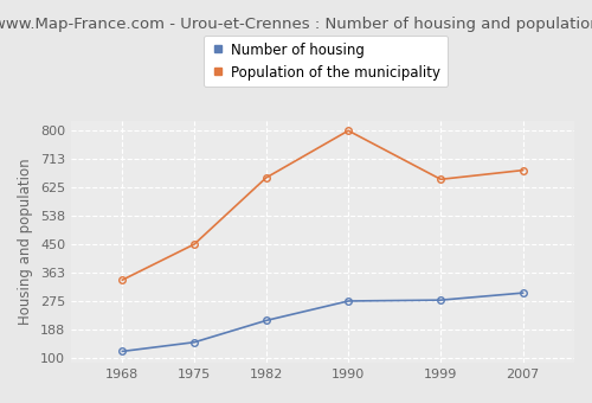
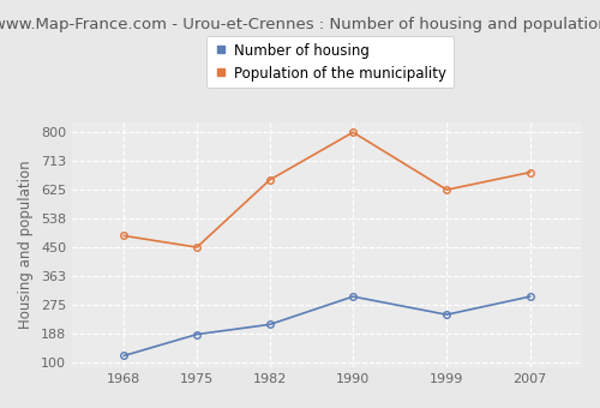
Population of the municipality/1968: 340 -> 485
Number of housing/1975: 148 -> 185
Number of housing/1990: 275 -> 300
Number of housing/1999: 278 -> 245
Population of the municipality/1999: 650 -> 625
